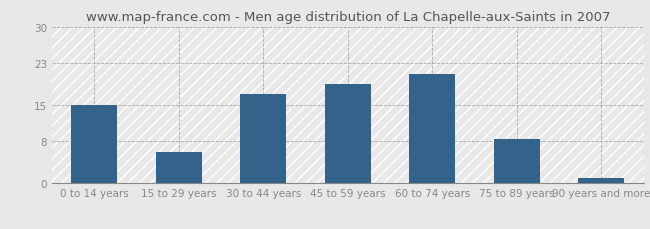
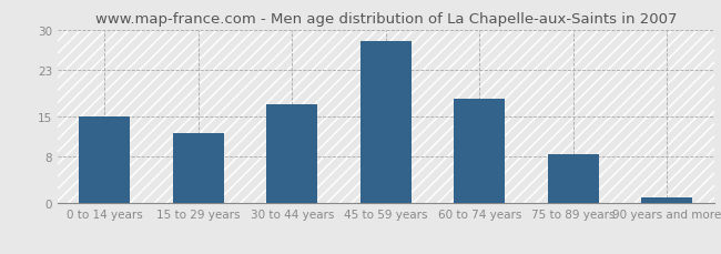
15 to 29 years: 6.0 -> 12.0
45 to 59 years: 19.0 -> 28.0
60 to 74 years: 21.0 -> 18.0
